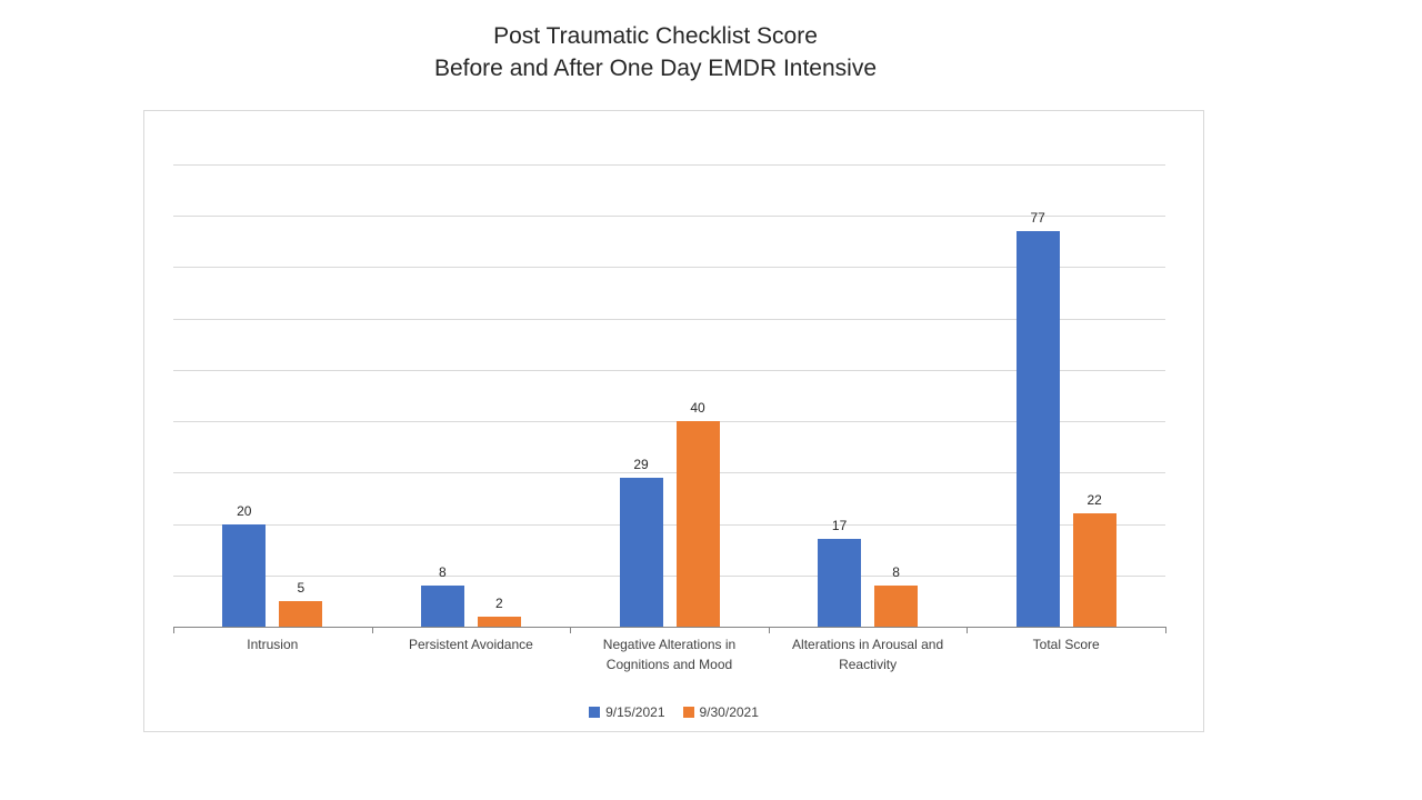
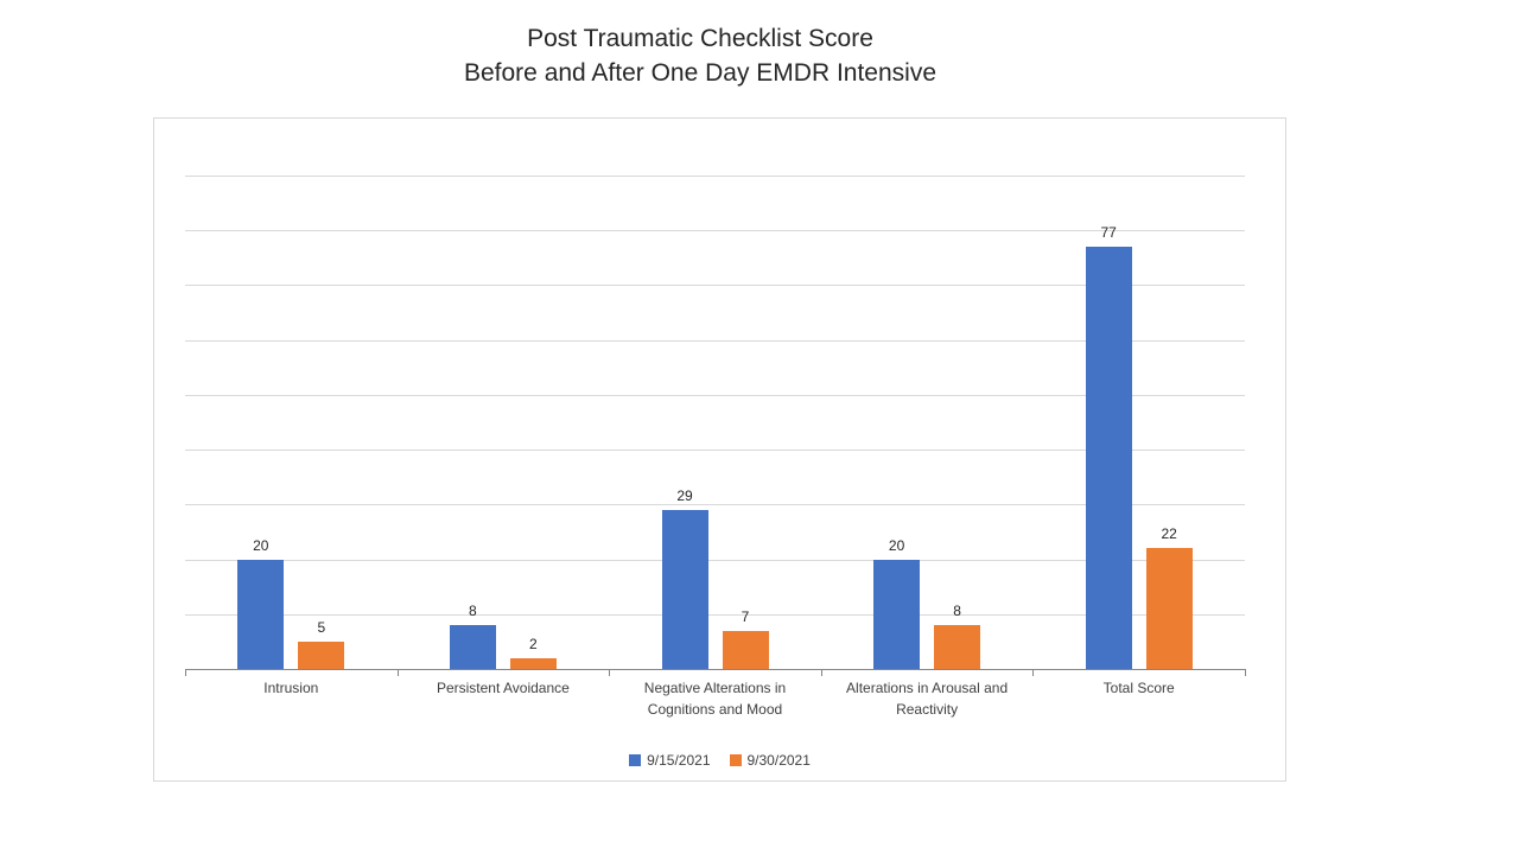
9/30/2021/Negative Alterations in Cognitions and Mood: 40 -> 7
9/15/2021/Alterations in Arousal and Reactivity: 17 -> 20
